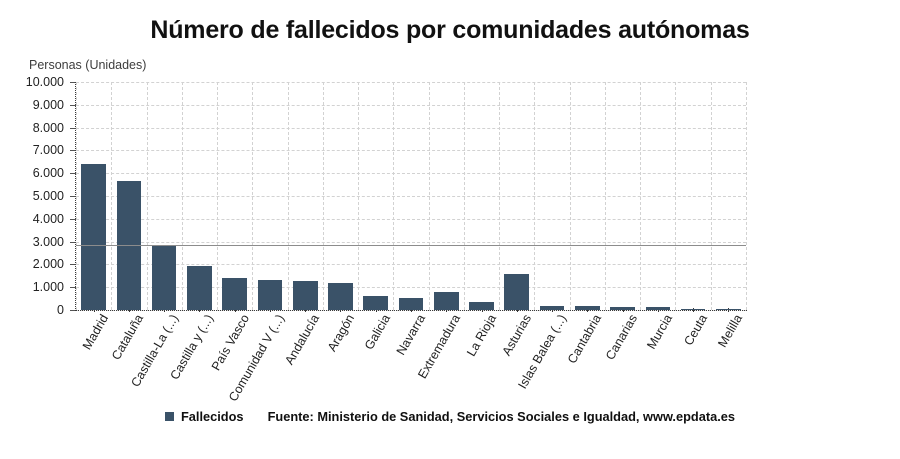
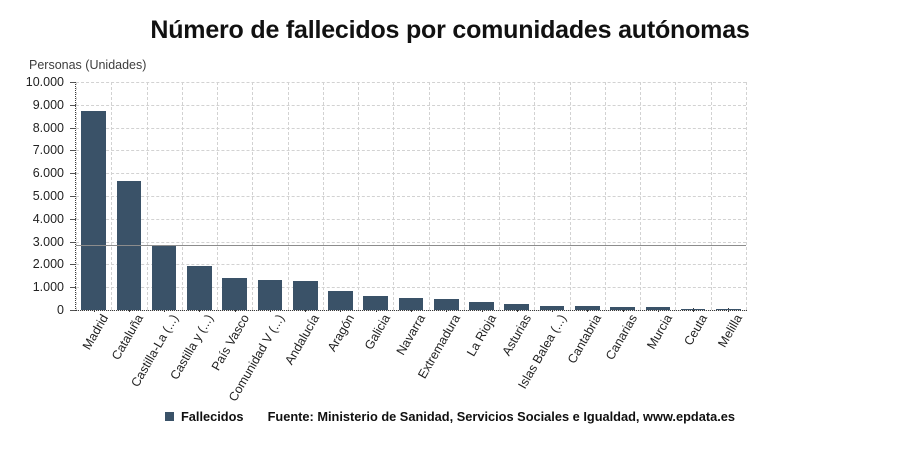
Madrid: 6400 -> 8800
Aragón: 1200 -> 800
Extremadura: 800 -> 500
Asturias: 1600 -> 300
